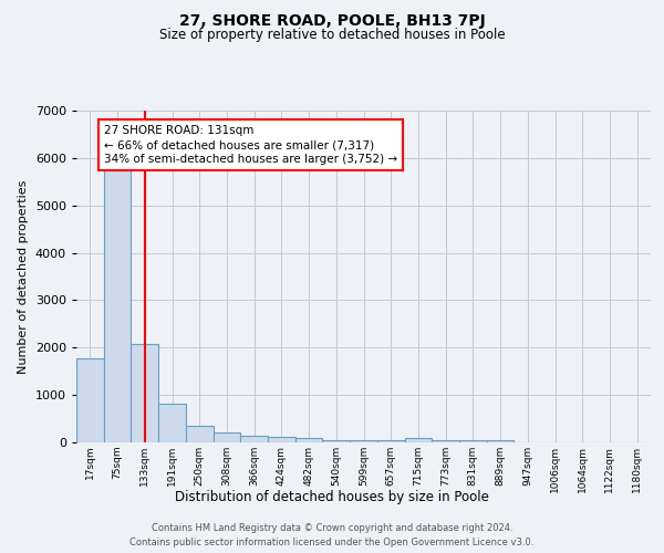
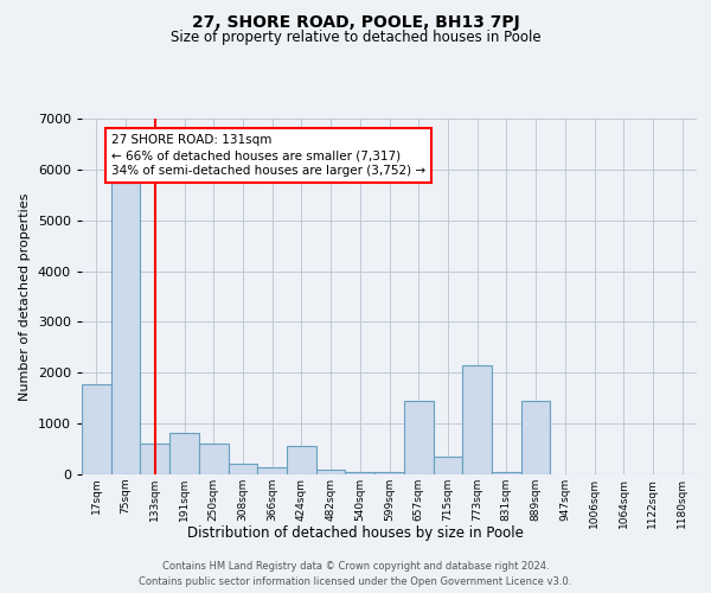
133sqm: 2080 -> 600
250sqm: 340 -> 600
424sqm: 110 -> 550
657sqm: 60 -> 1450
715sqm: 100 -> 350
773sqm: 60 -> 2150
889sqm: 60 -> 1450
